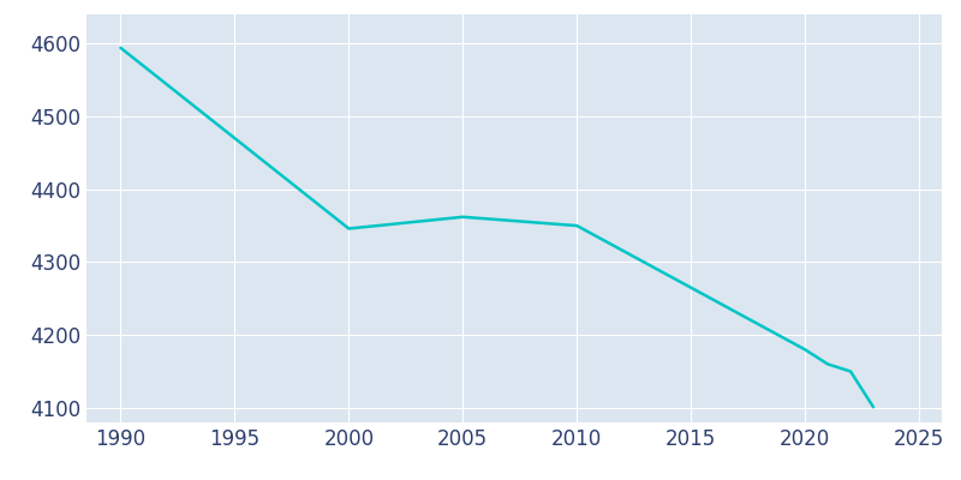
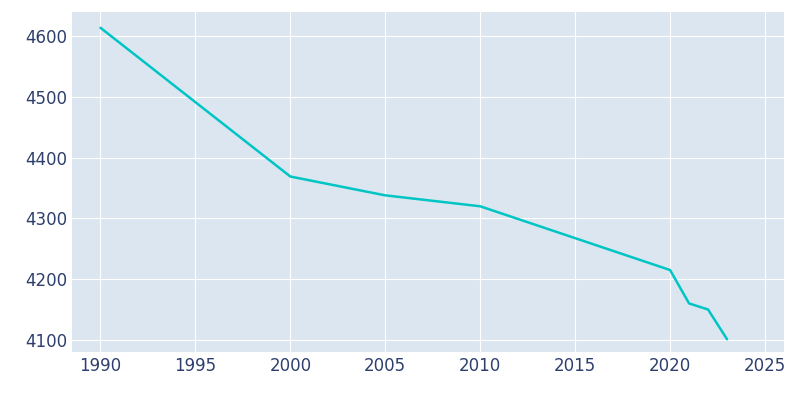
1990: 4594 -> 4614
2000: 4346 -> 4369
2005: 4362 -> 4338
2010: 4350 -> 4320
2020: 4180 -> 4215
